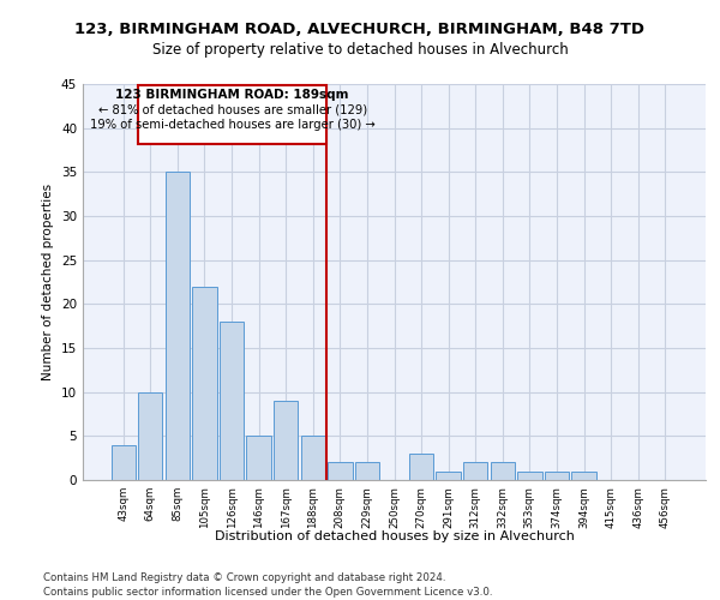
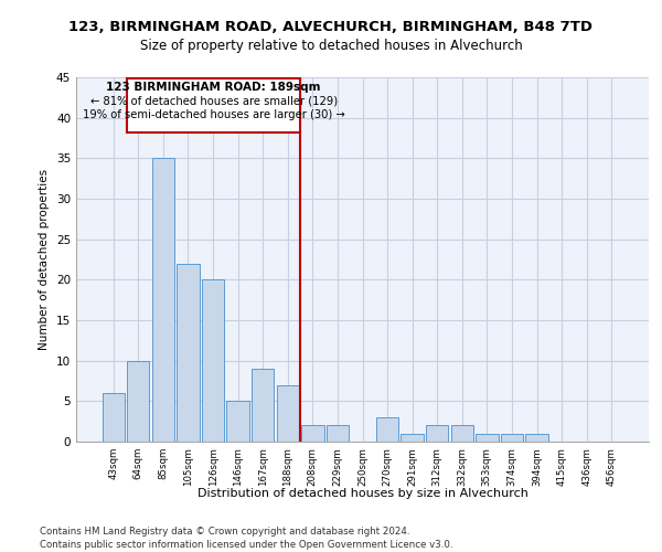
43sqm: 4 -> 6
126sqm: 18 -> 20
188sqm: 5 -> 7
